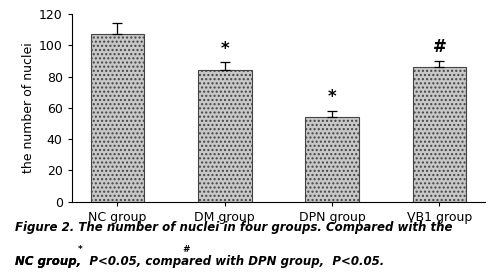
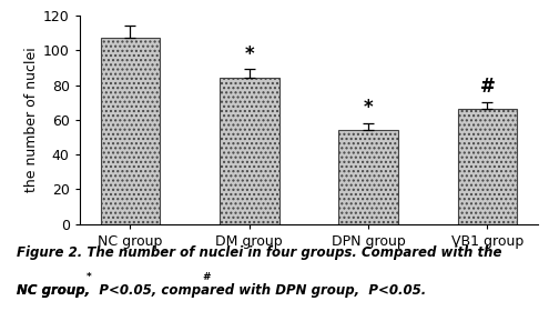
VB1 group: 86 -> 66
